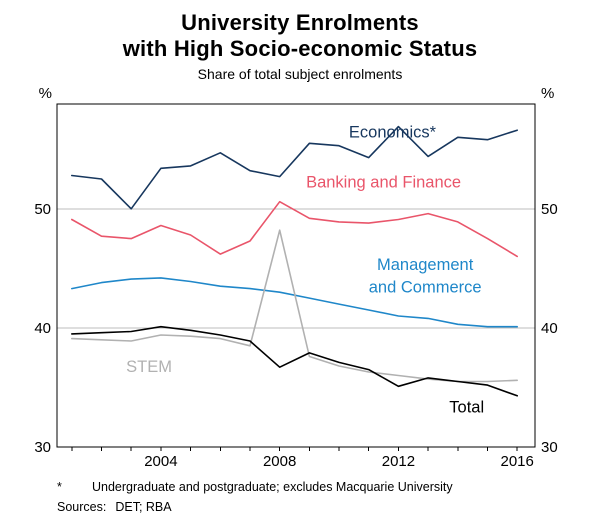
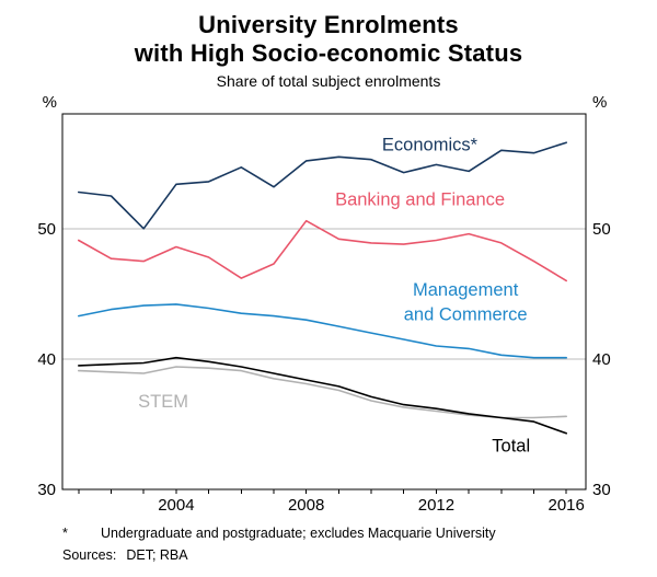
Economics*/2008: 52.7 -> 55.2
STEM/2008: 48.2 -> 38.1
Total/2008: 36.7 -> 38.4
Economics*/2012: 56.9 -> 54.9
Total/2012: 35.1 -> 36.2
